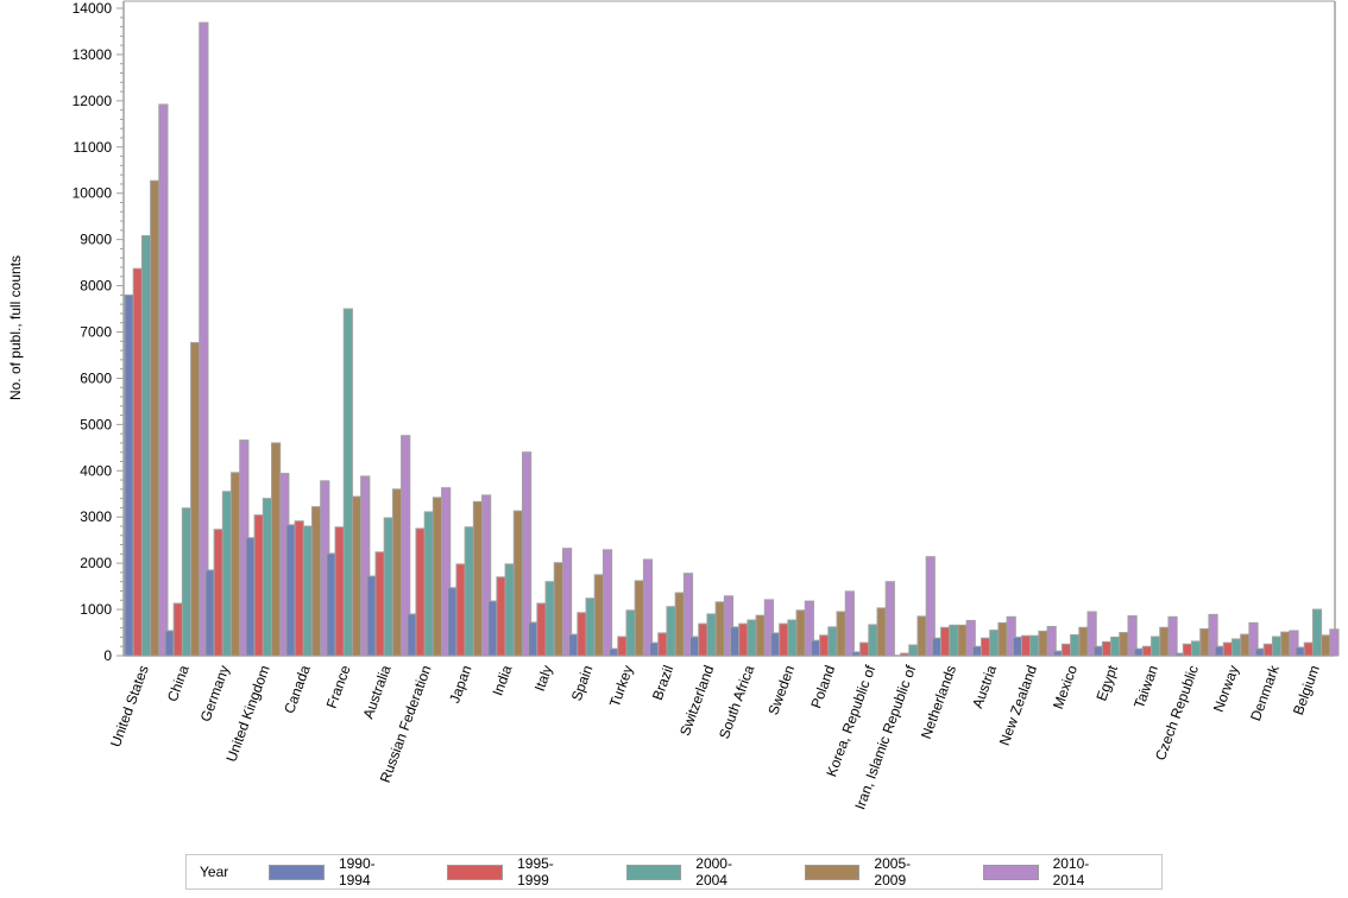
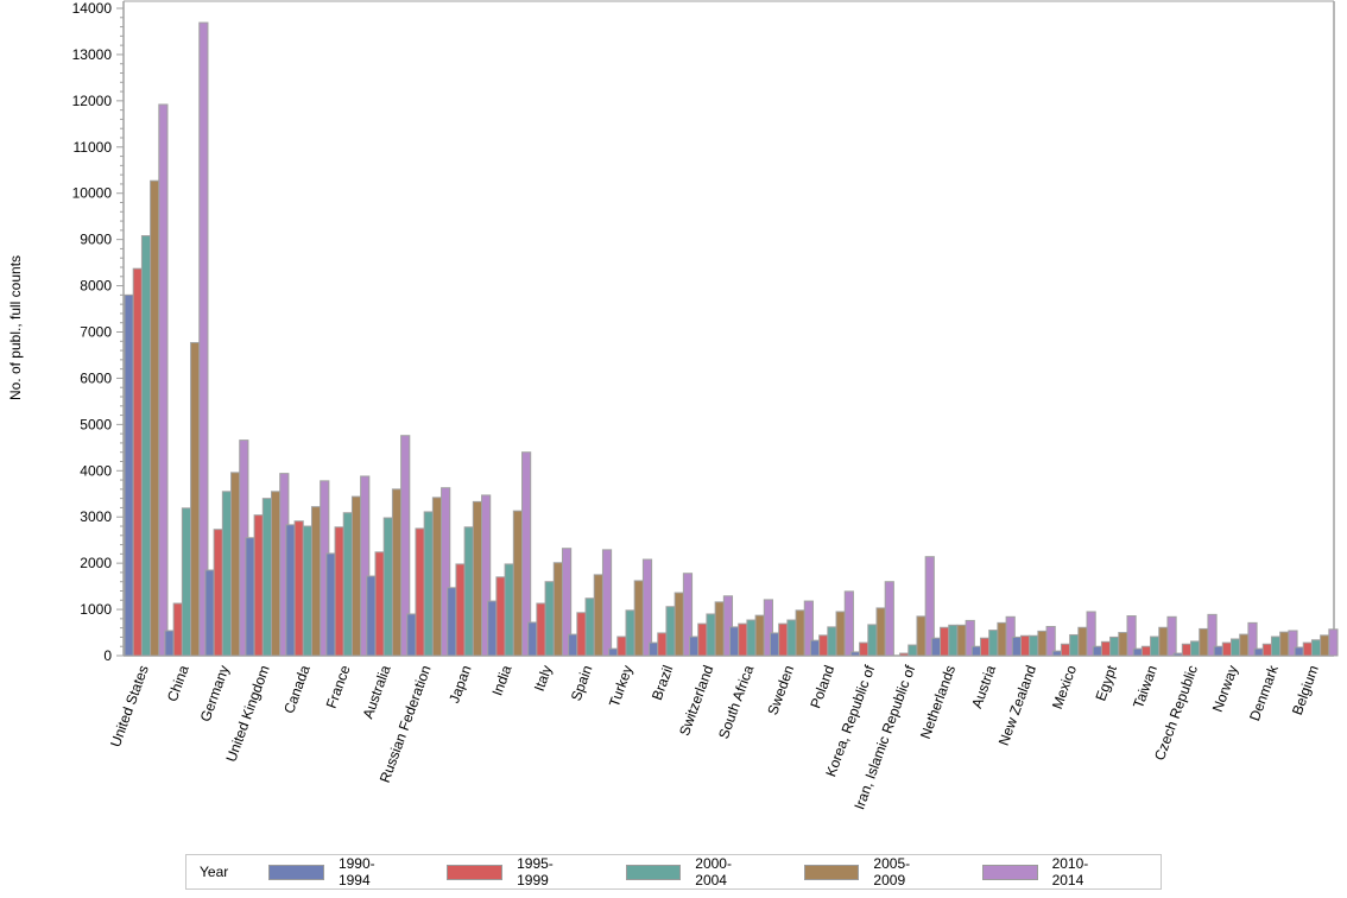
2005-2009/United Kingdom: 4600 -> 3600
2000-2004/France: 7500 -> 3100
2000-2004/Belgium: 1000 -> 300
